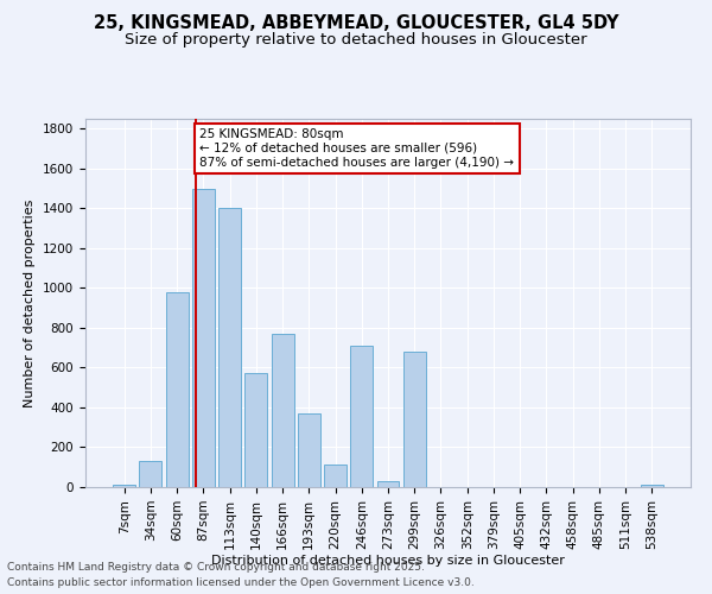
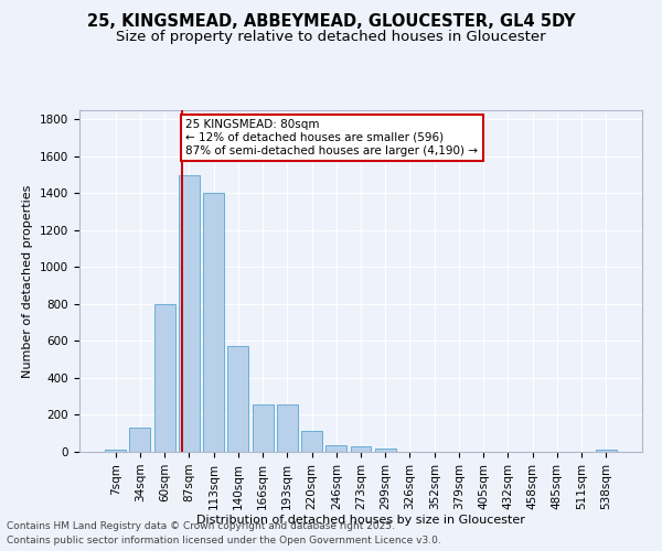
60sqm: 980 -> 800
166sqm: 770 -> 260
193sqm: 370 -> 260
246sqm: 710 -> 40
299sqm: 680 -> 20
